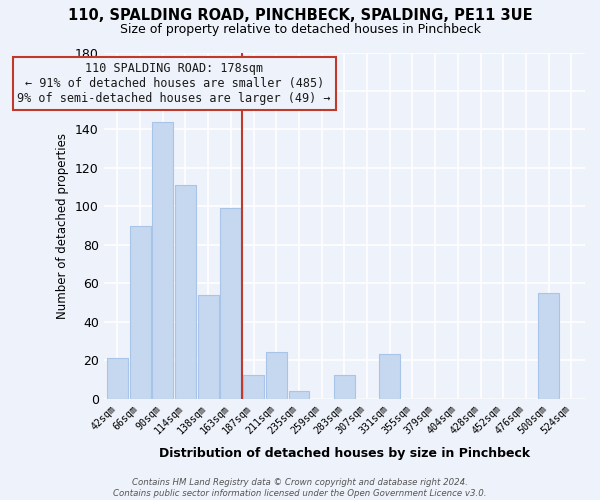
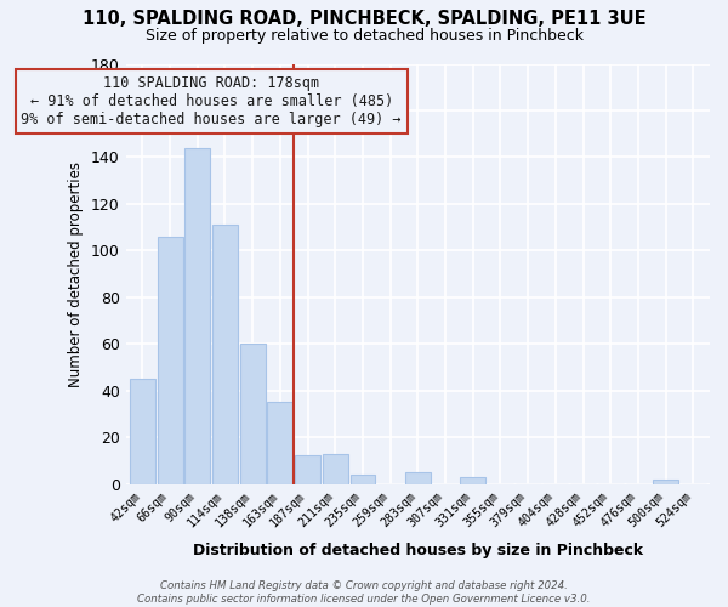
42sqm: 21 -> 45
66sqm: 90 -> 106
138sqm: 54 -> 60
163sqm: 99 -> 35
211sqm: 24 -> 13
283sqm: 12 -> 5
331sqm: 23 -> 3
500sqm: 55 -> 2
